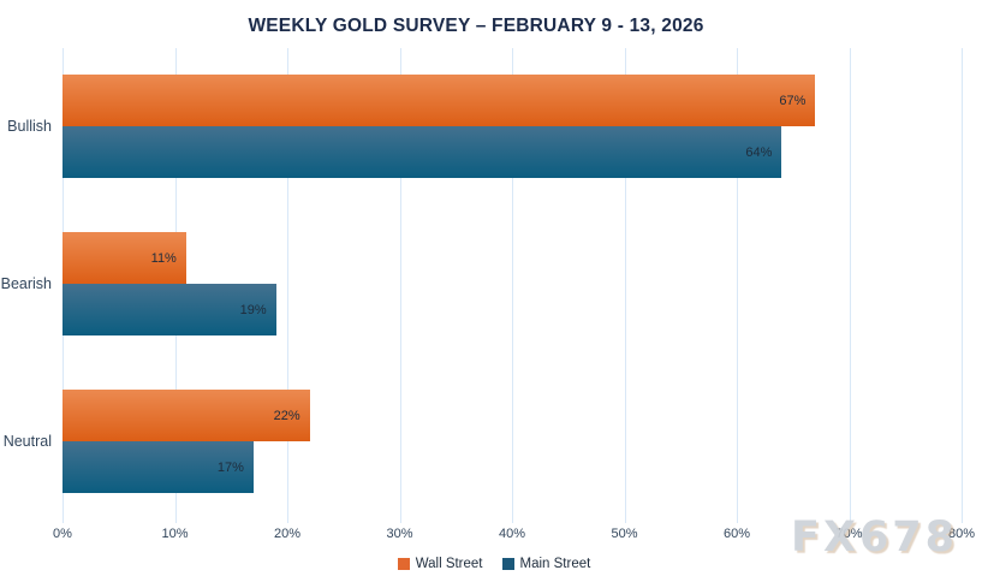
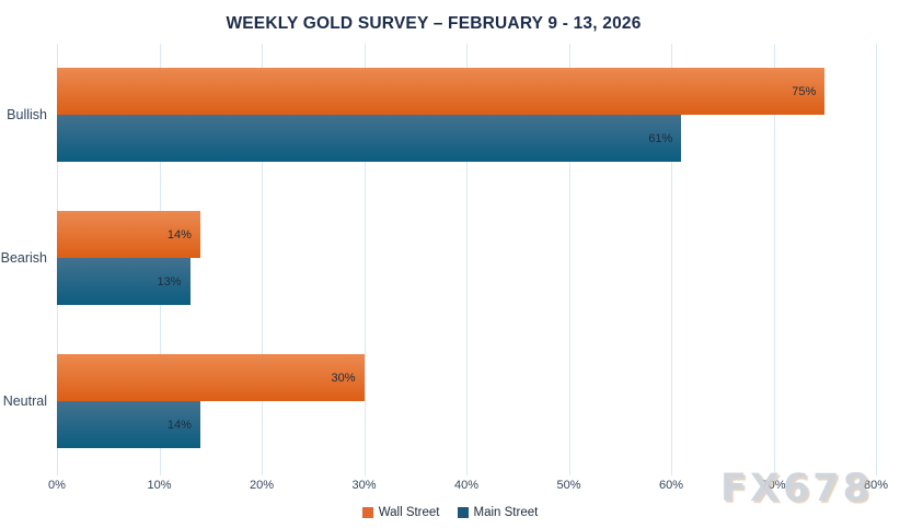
Wall Street/Bullish: 67% -> 75%
Main Street/Bullish: 64% -> 61%
Wall Street/Bearish: 11% -> 14%
Main Street/Bearish: 19% -> 13%
Wall Street/Neutral: 22% -> 30%
Main Street/Neutral: 17% -> 14%
